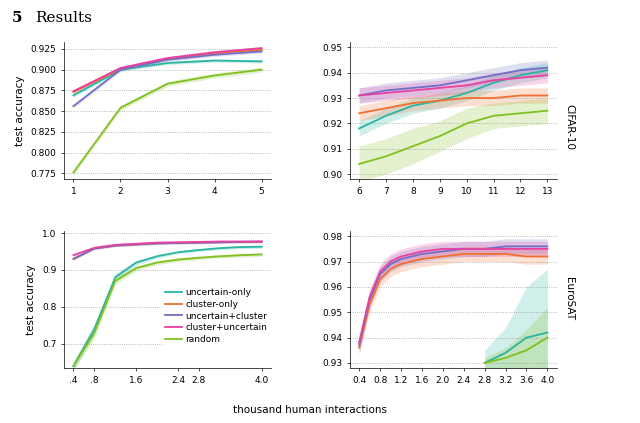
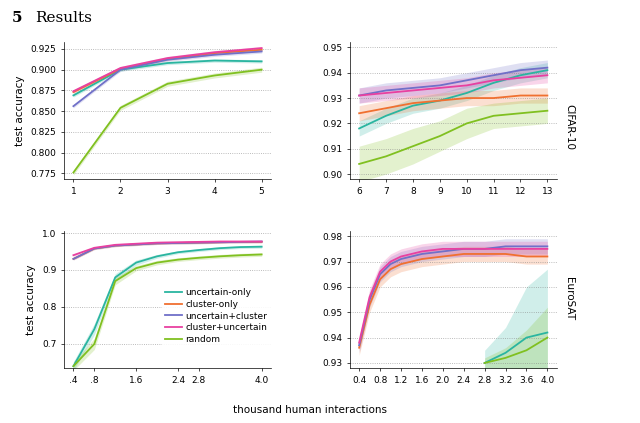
random/.8: 0.730 -> 0.700
